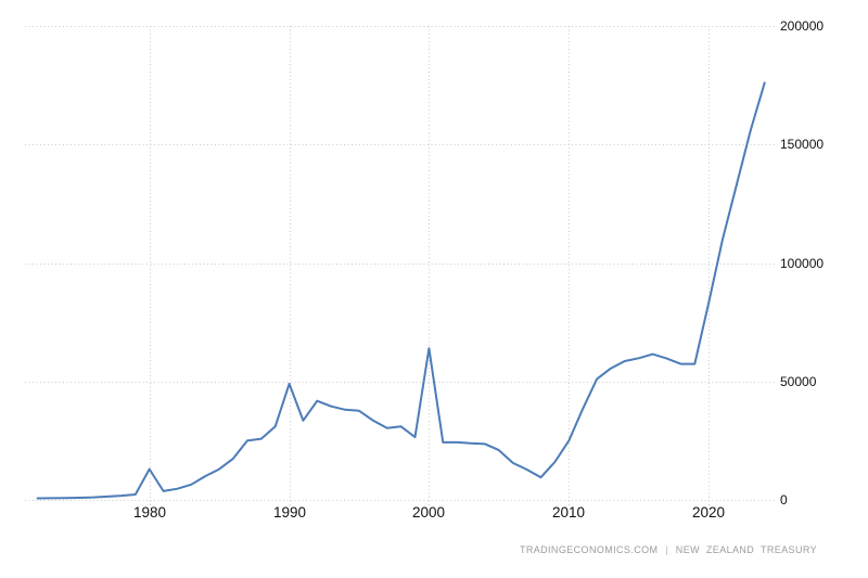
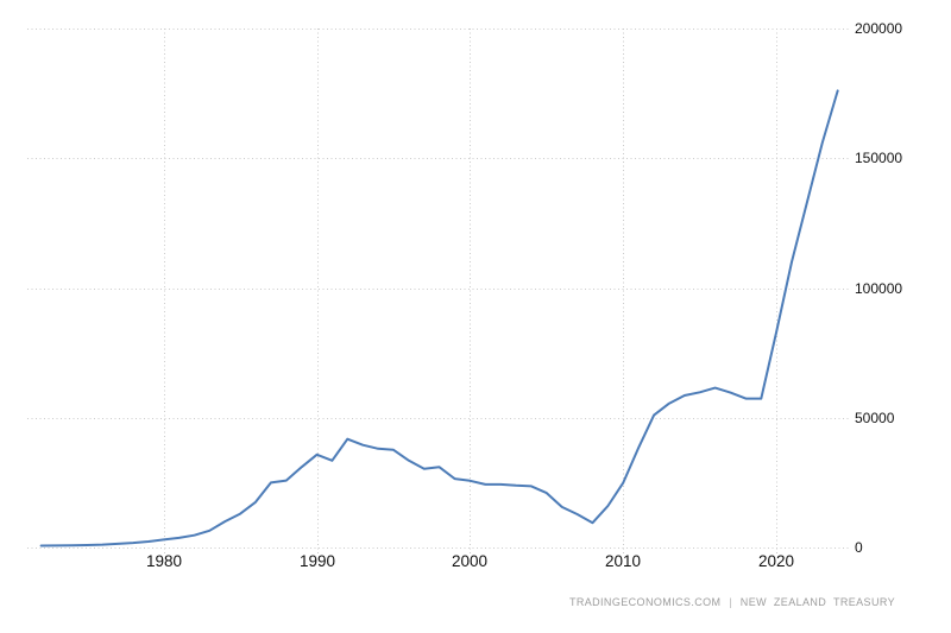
1980: 13000 -> 3000
1990: 49000 -> 36000
2000: 64000 -> 26000
